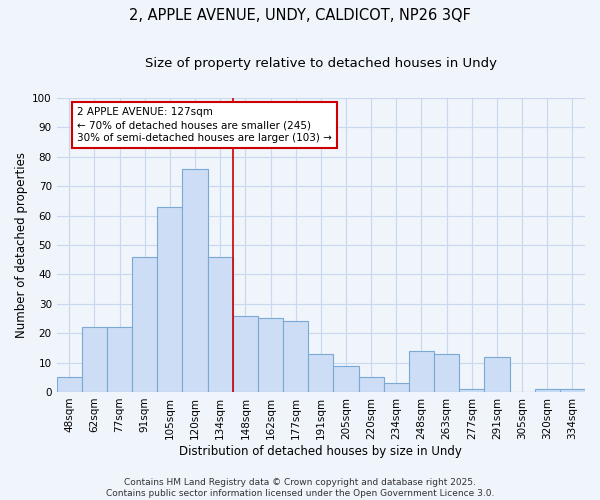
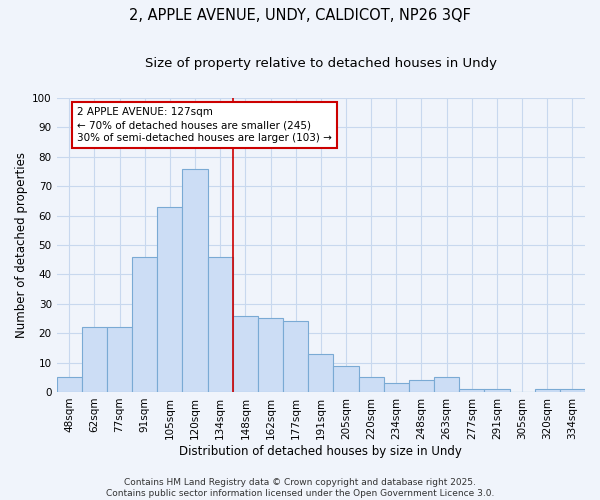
248sqm: 14 -> 4
263sqm: 13 -> 5
291sqm: 12 -> 1
